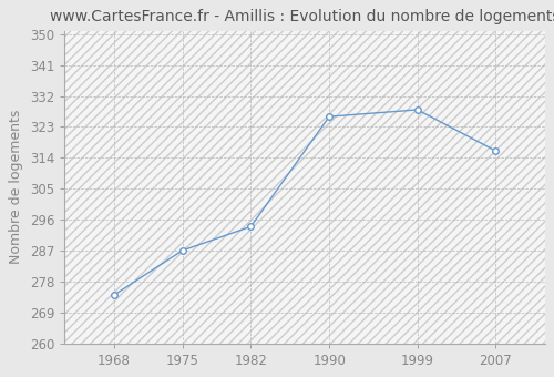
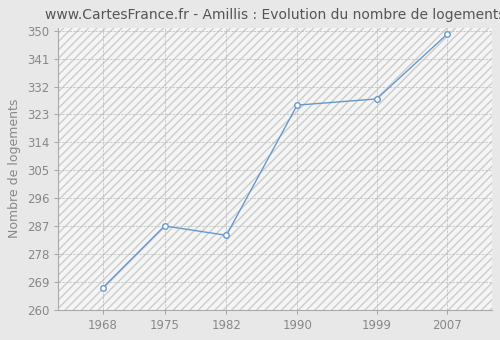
1968: 274 -> 267
1982: 294 -> 284
2007: 316 -> 349
